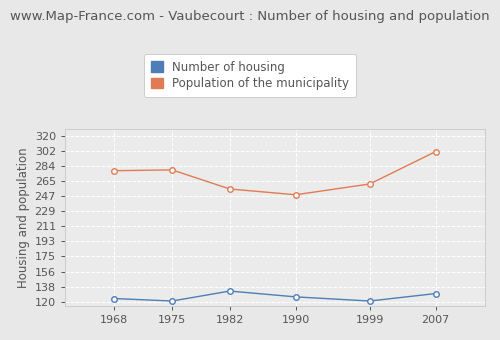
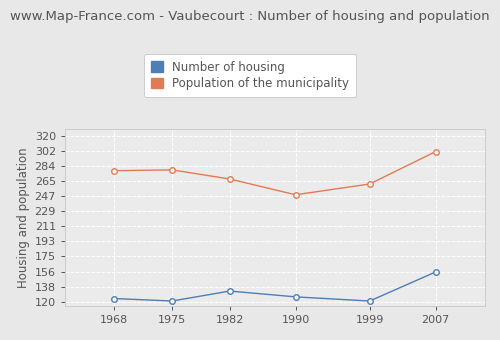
Population of the municipality/1982: 256 -> 268
Number of housing/2007: 130 -> 156
